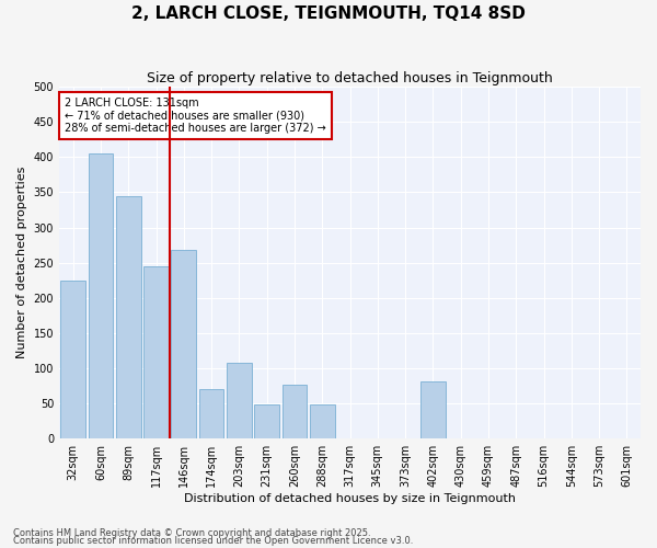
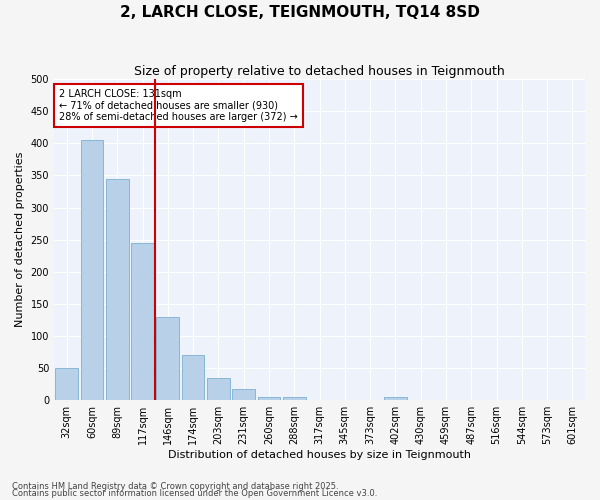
32sqm: 224 -> 50
146sqm: 268 -> 130
203sqm: 108 -> 35
231sqm: 48 -> 18
260sqm: 76 -> 5
288sqm: 48 -> 5
402sqm: 82 -> 5
